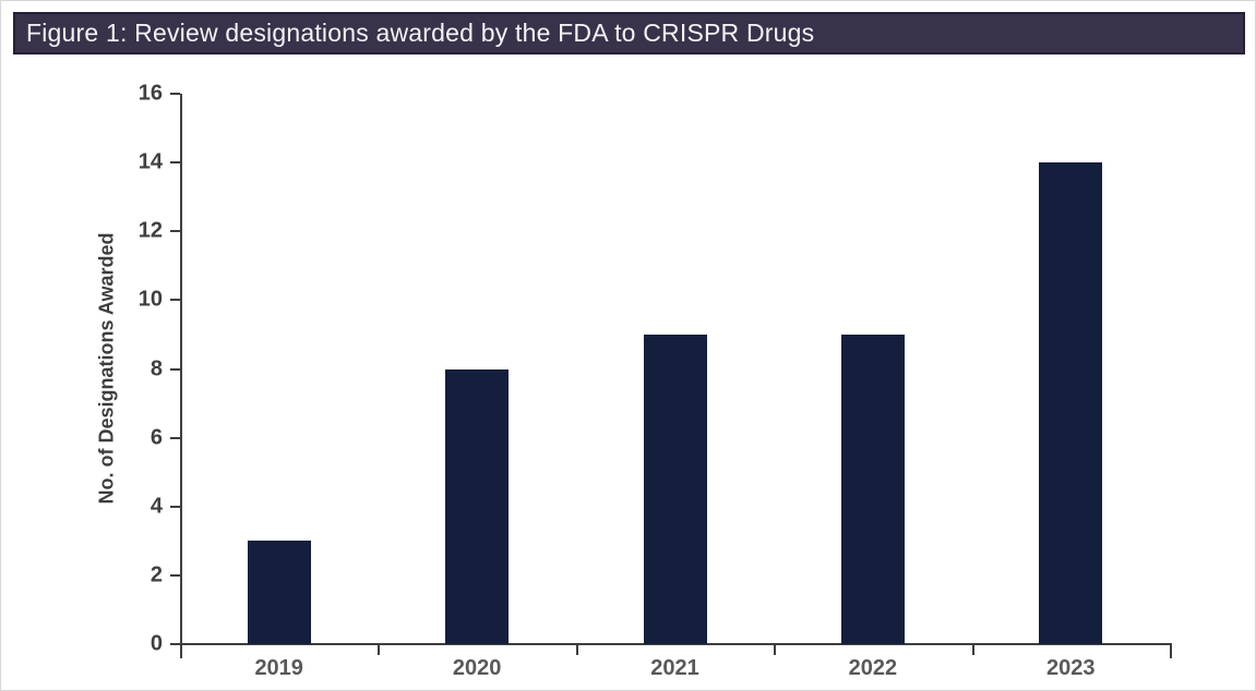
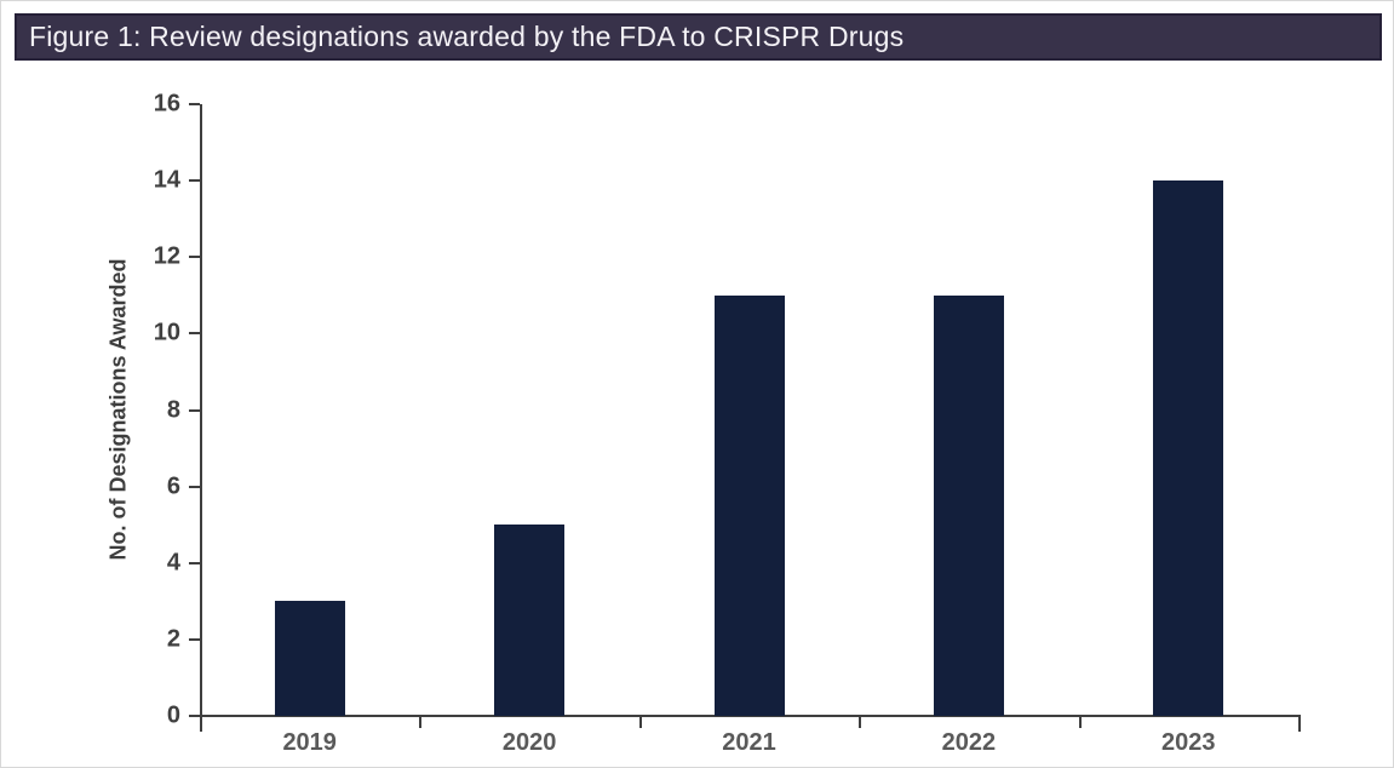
2020: 8 -> 5
2021: 9 -> 11
2022: 9 -> 11
